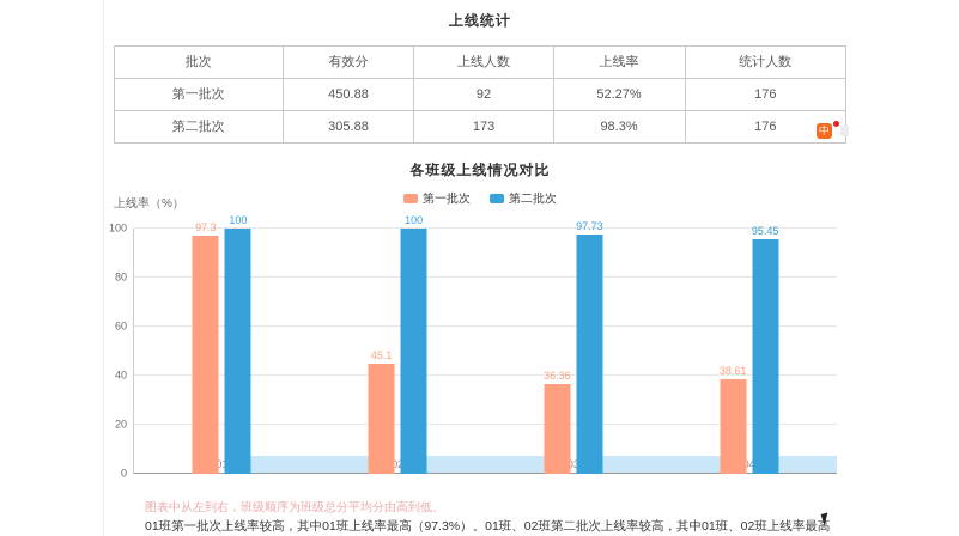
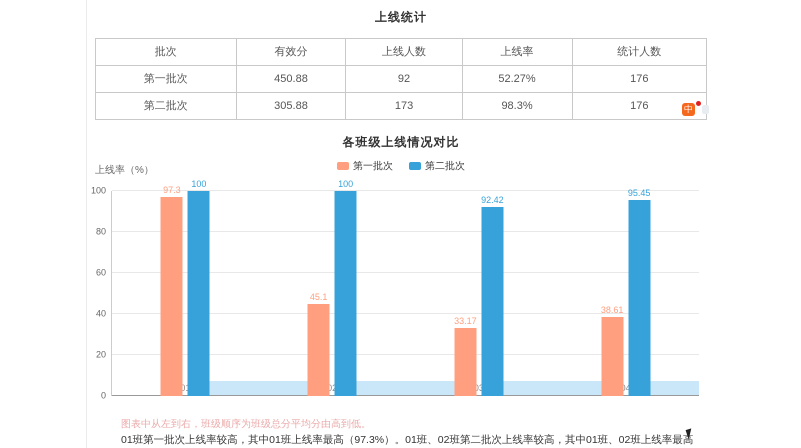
第一批次/03: 36.36 -> 33.17
第二批次/03: 97.73 -> 92.42
